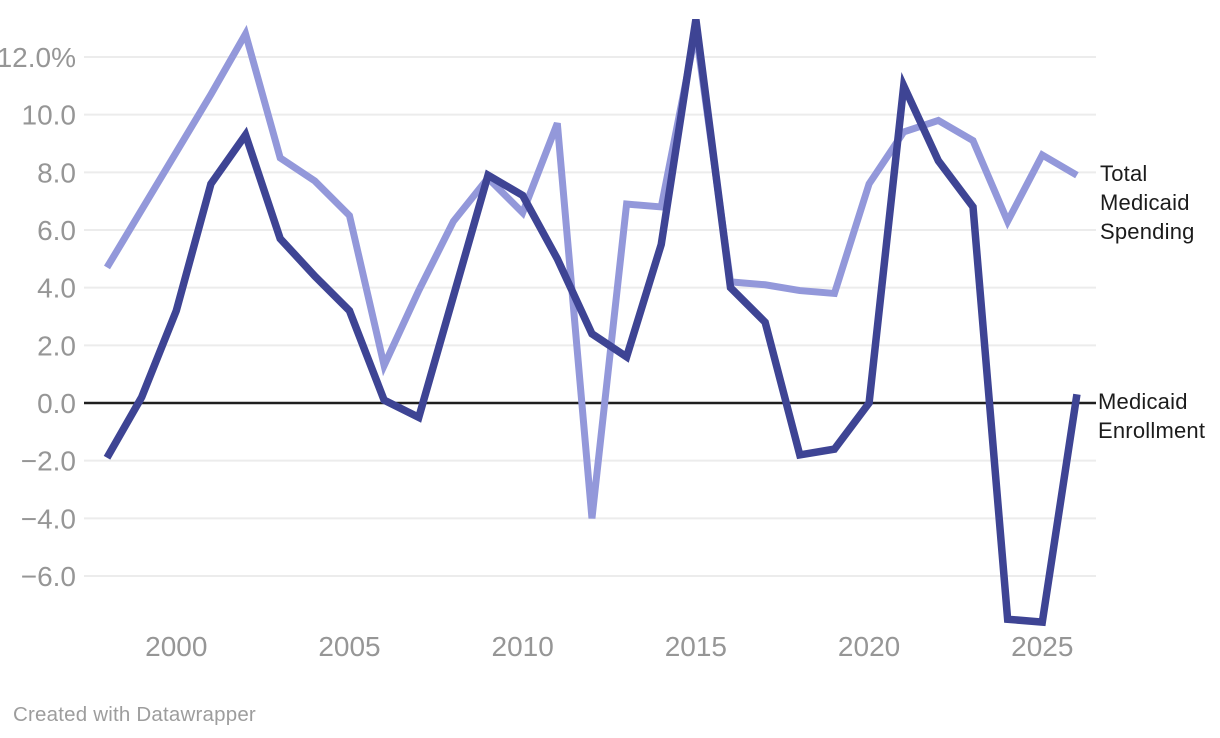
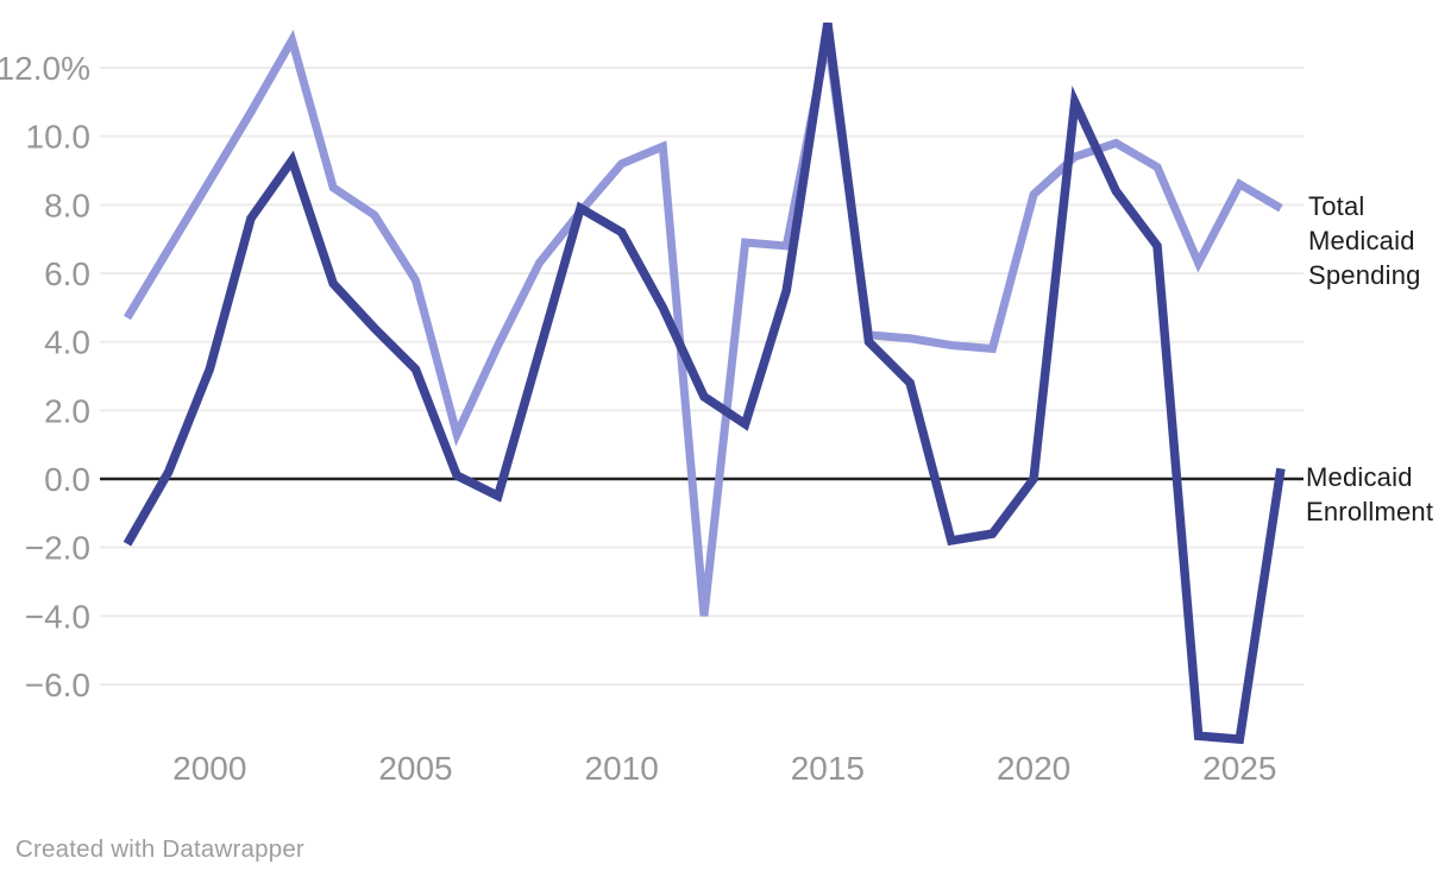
Total Medicaid Spending/2005: 6.5% -> 5.8%
Total Medicaid Spending/2010: 6.6% -> 9.2%
Total Medicaid Spending/2020: 7.6% -> 8.3%
